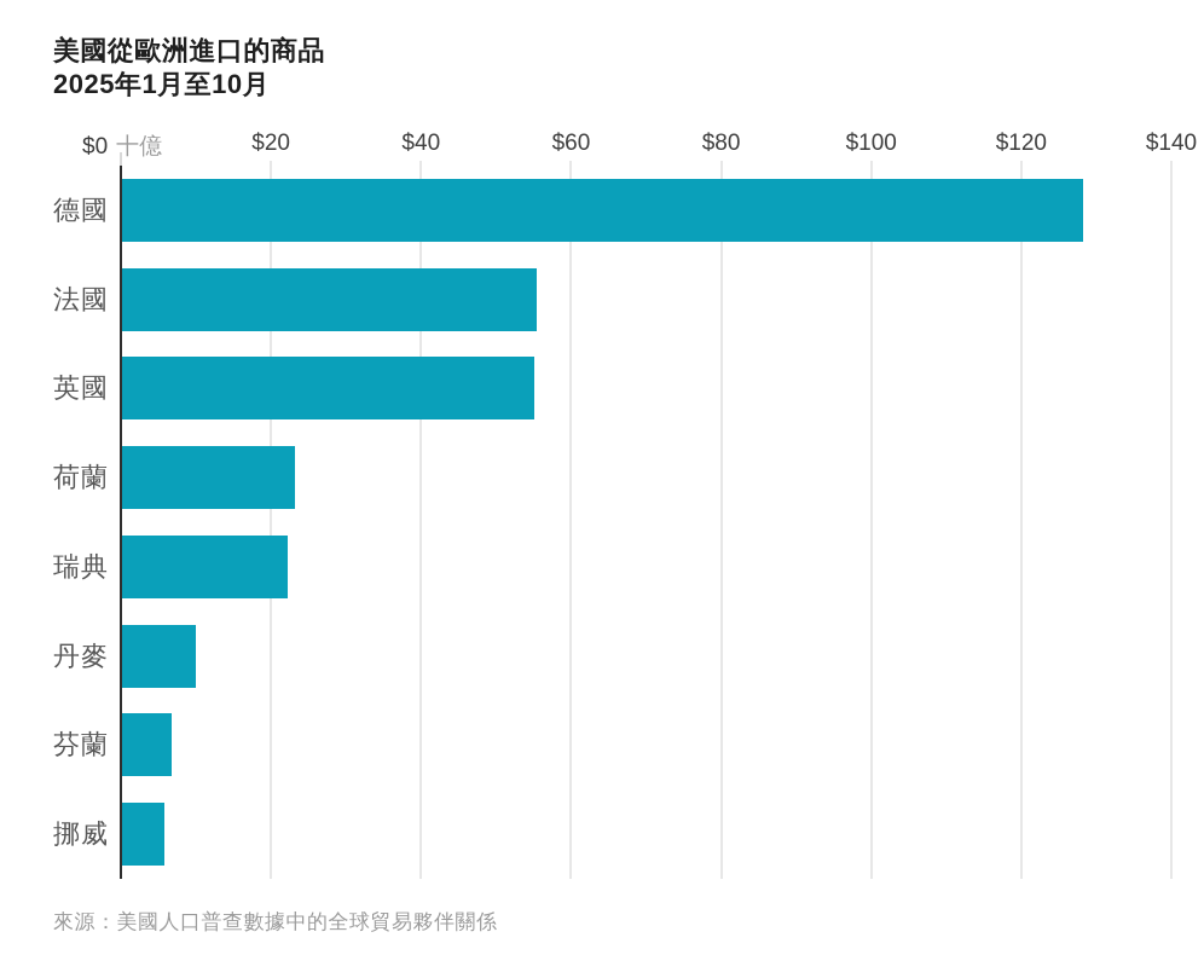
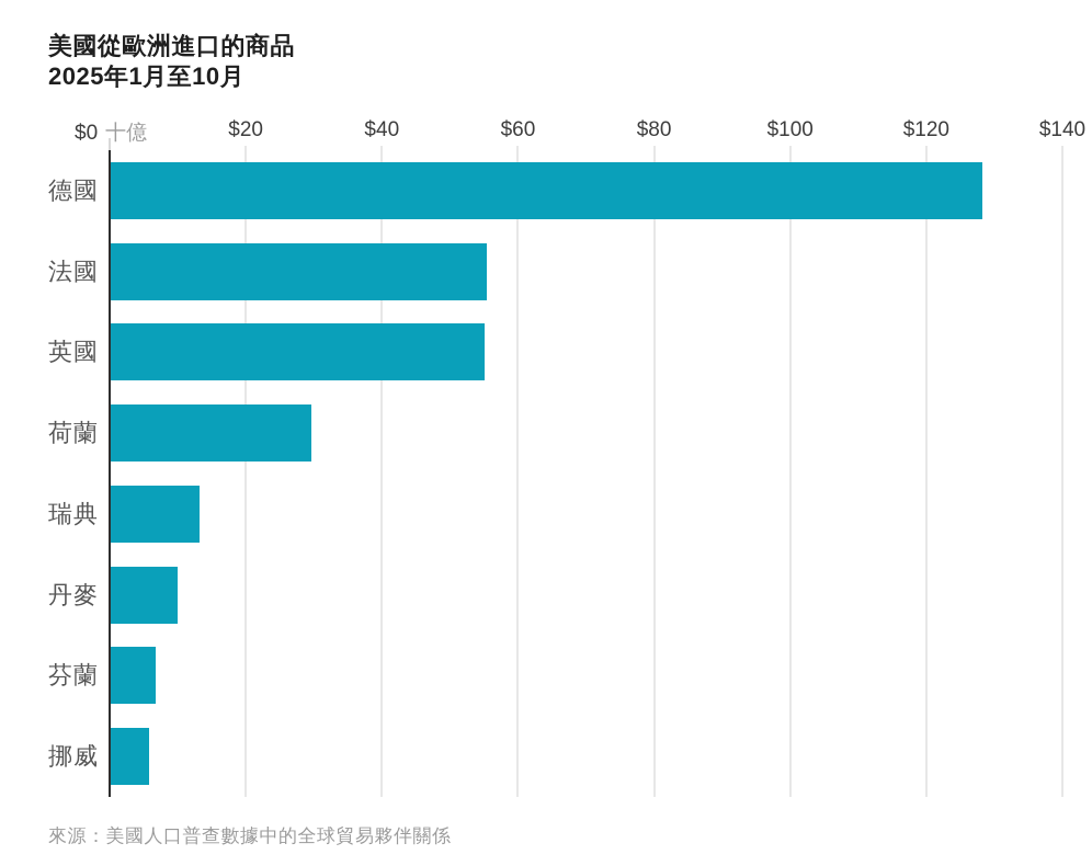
荷蘭: $23 -> $30
瑞典: $22 -> $13
